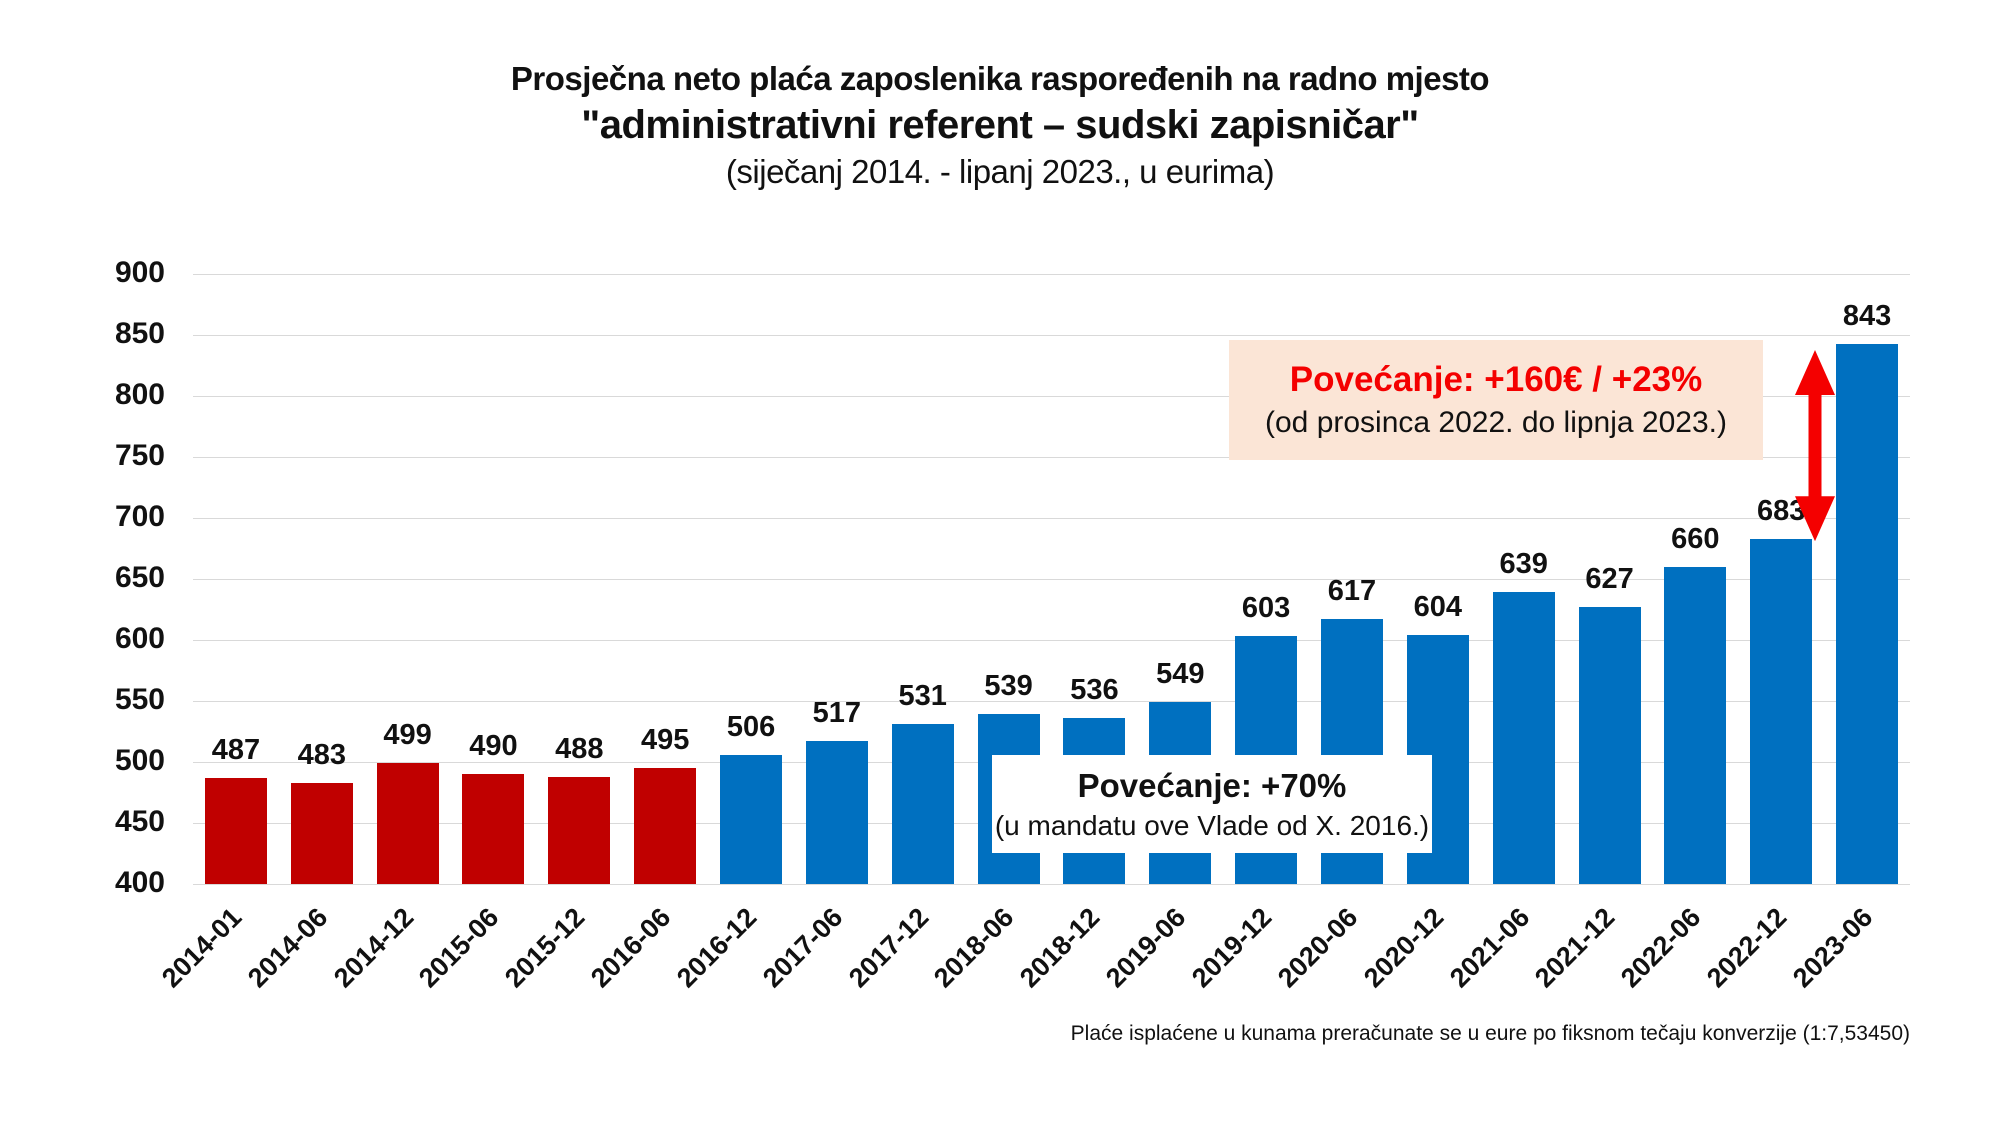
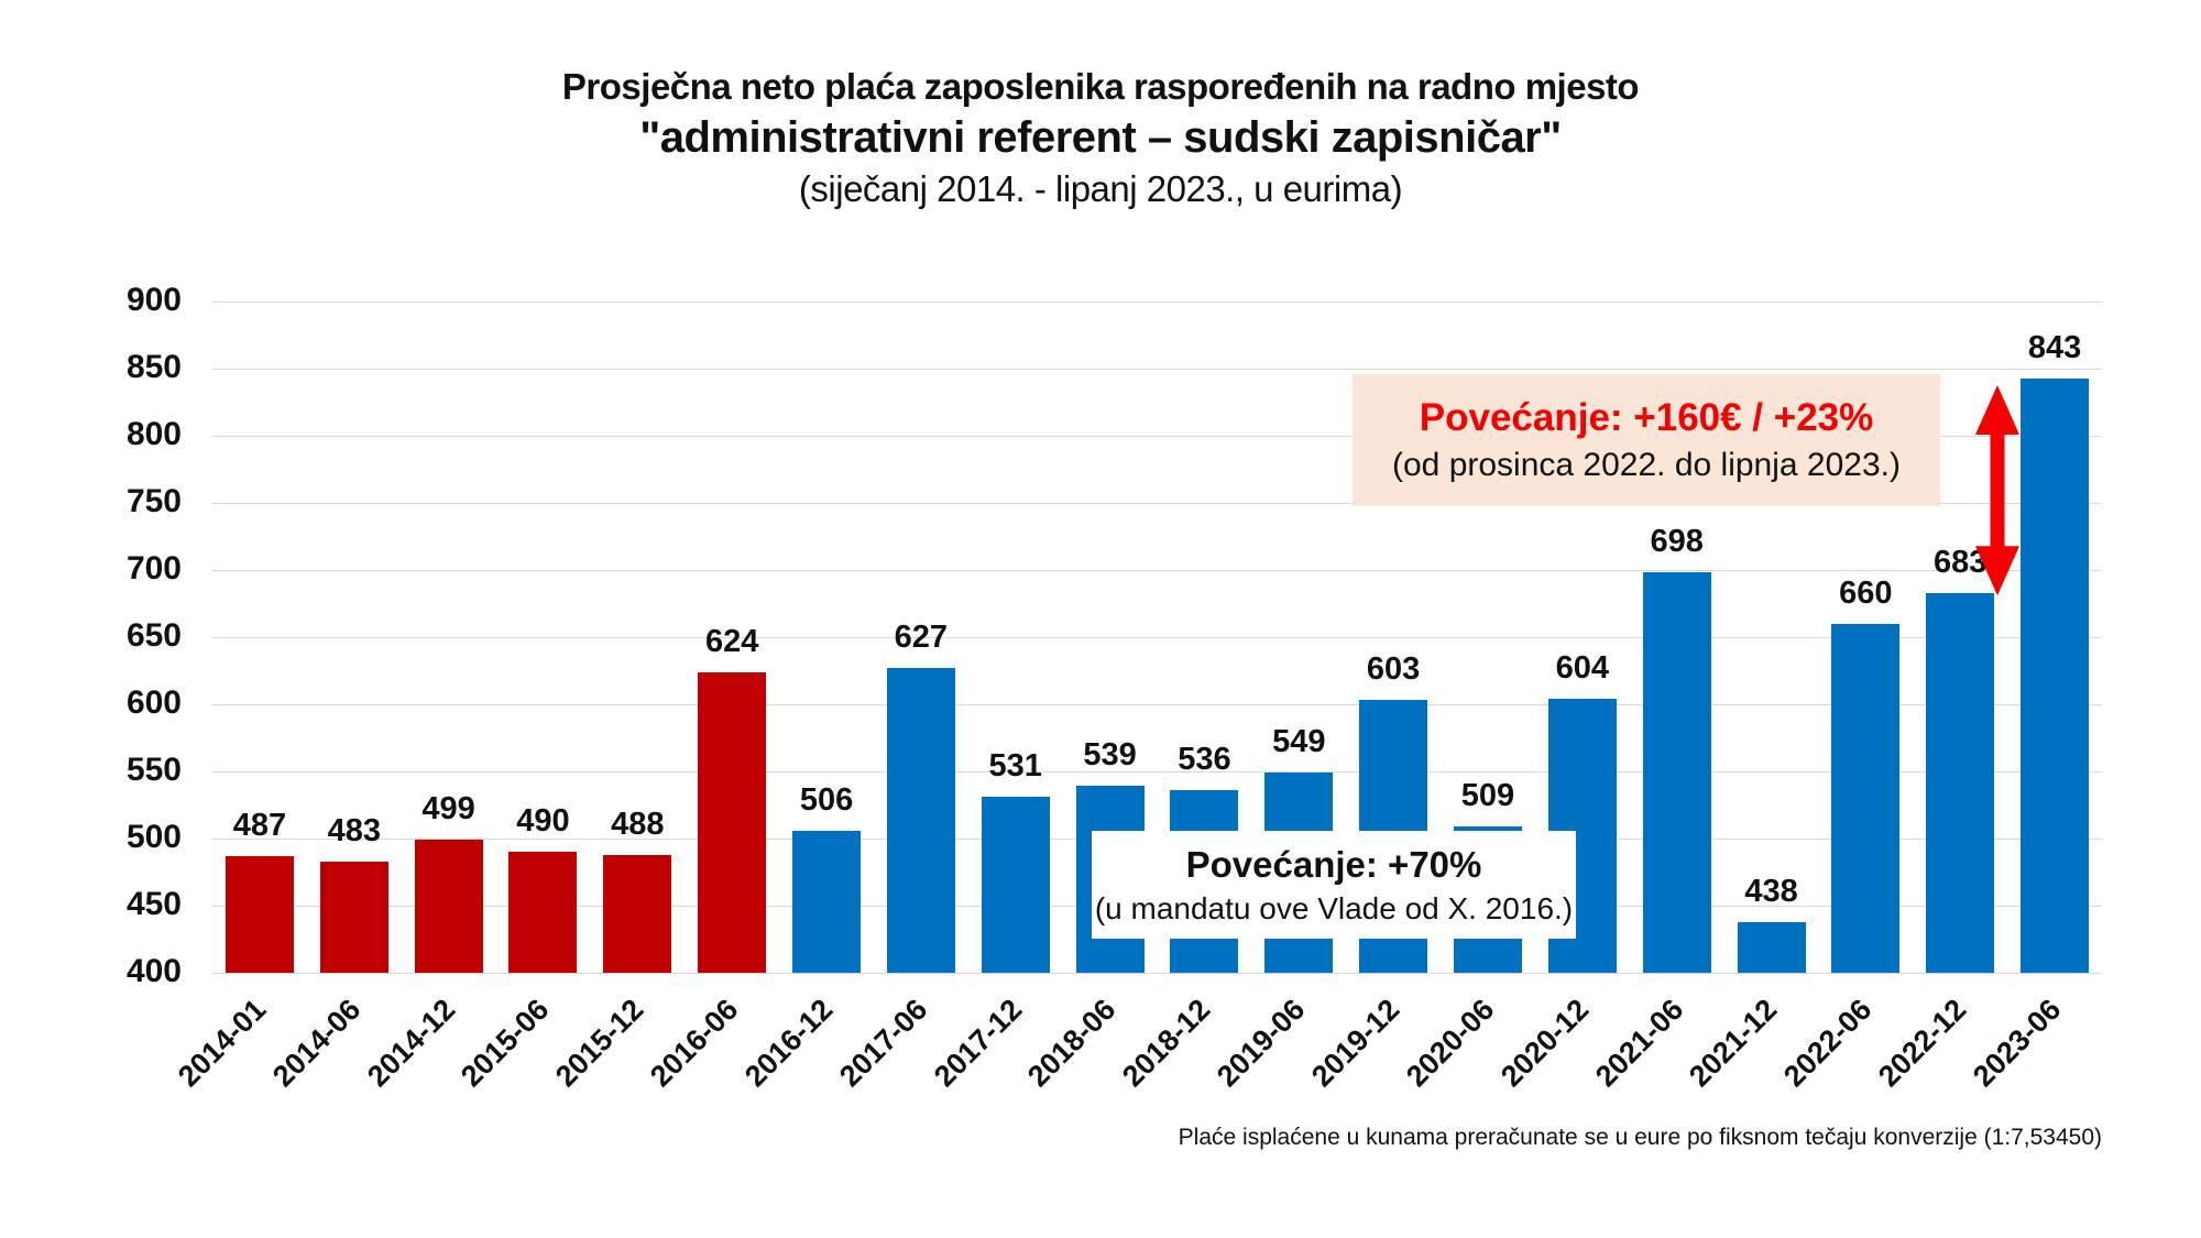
2016-06: 495 -> 624
2017-06: 517 -> 627
2020-06: 617 -> 509
2021-06: 639 -> 698
2021-12: 627 -> 438
